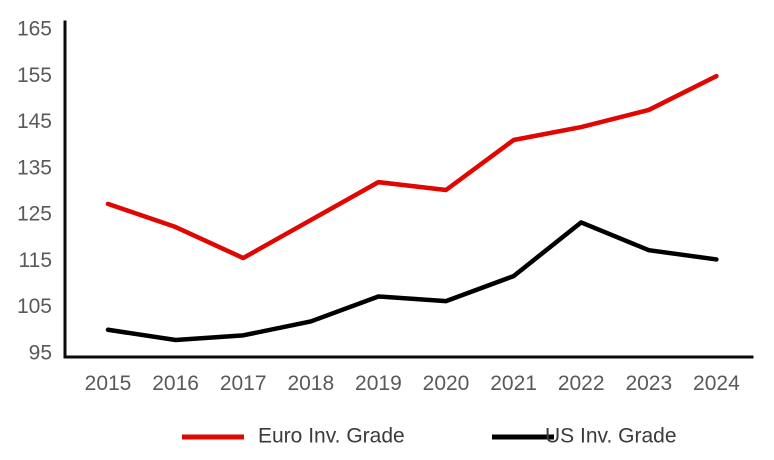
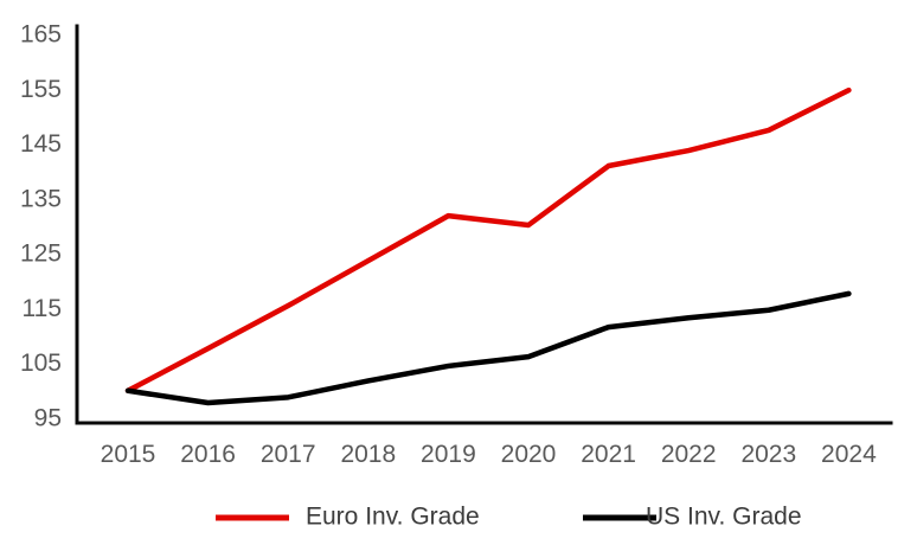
Euro Inv. Grade/2015: 127 -> 100
Euro Inv. Grade/2016: 122 -> 108
US Inv. Grade/2019: 107 -> 104
US Inv. Grade/2022: 123 -> 113
US Inv. Grade/2023: 117 -> 114
US Inv. Grade/2024: 115 -> 118
